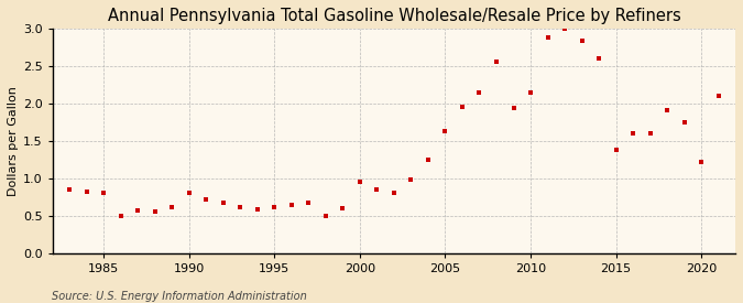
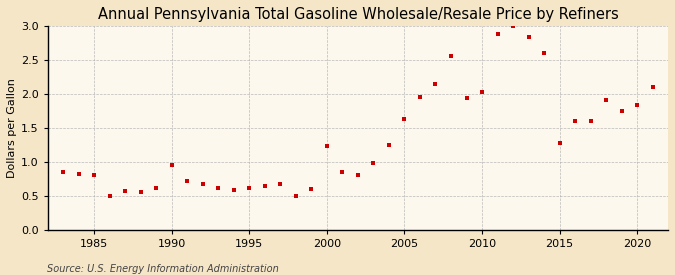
1990: 0.80 -> 0.96
2000: 0.95 -> 1.24
2010: 2.14 -> 2.02
2015: 1.38 -> 1.28
2020: 1.22 -> 1.84
